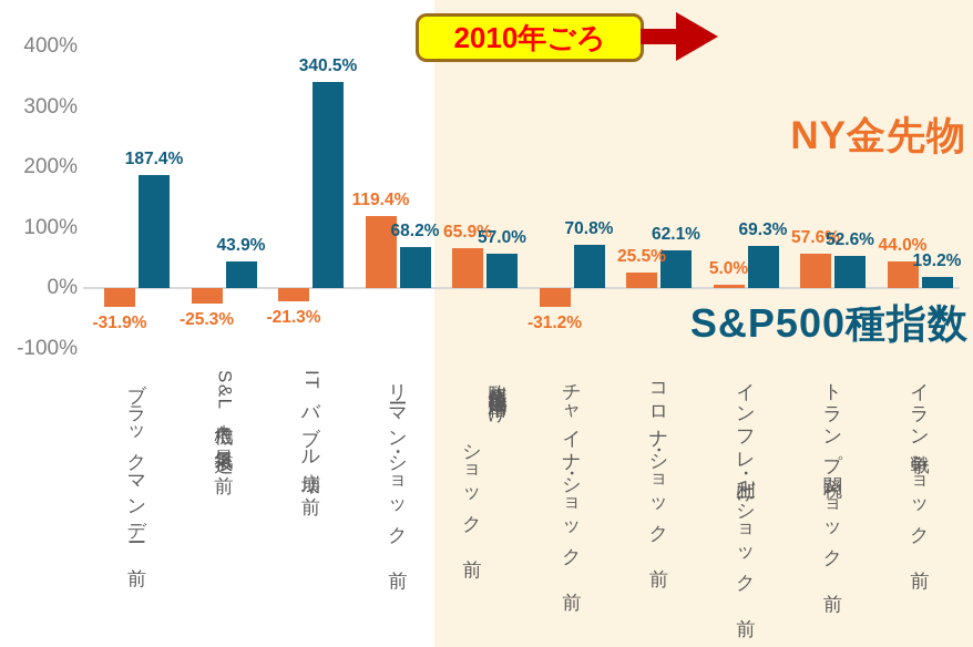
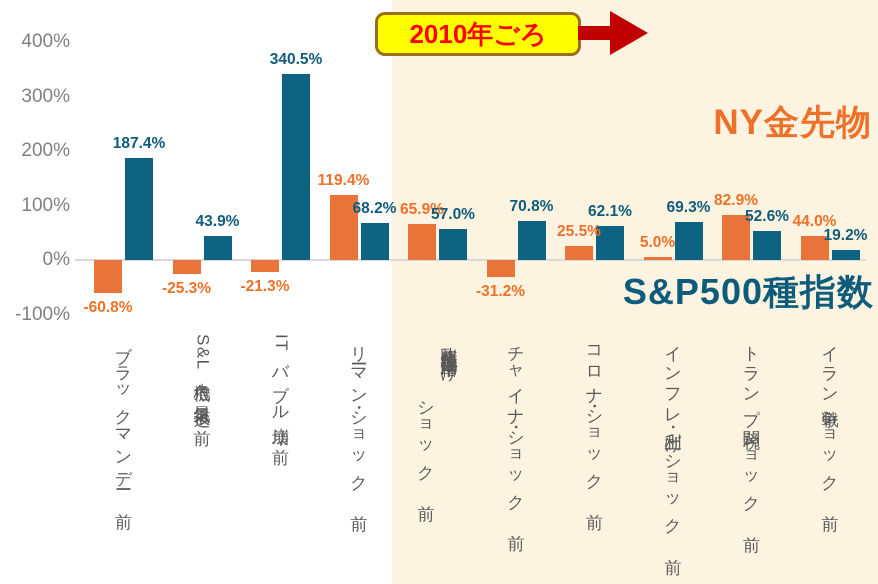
NY金先物/ブラックマンデー 前: -31.9% -> -60.8%
NY金先物/トランプ関税ショック 前: 57.6% -> 82.9%
